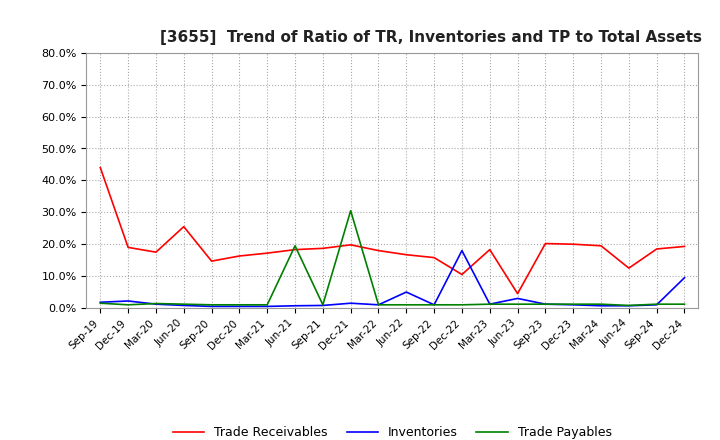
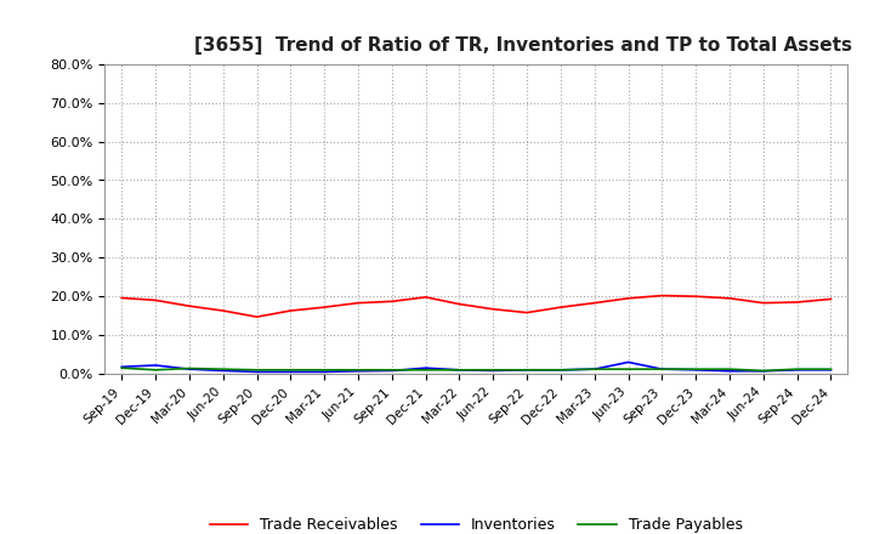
Trade Receivables/Sep-19: 44.0% -> 19.6%
Trade Receivables/Jun-20: 25.5% -> 16.3%
Trade Payables/Jun-21: 19.5% -> 1.0%
Trade Payables/Dec-21: 30.5% -> 1.0%
Inventories/Jun-22: 5.0% -> 0.8%
Trade Receivables/Dec-22: 10.5% -> 17.2%
Inventories/Dec-22: 18.0% -> 1.0%
Trade Receivables/Jun-23: 4.5% -> 19.5%
Trade Receivables/Jun-24: 12.5% -> 18.3%
Inventories/Dec-24: 9.5% -> 1.0%
